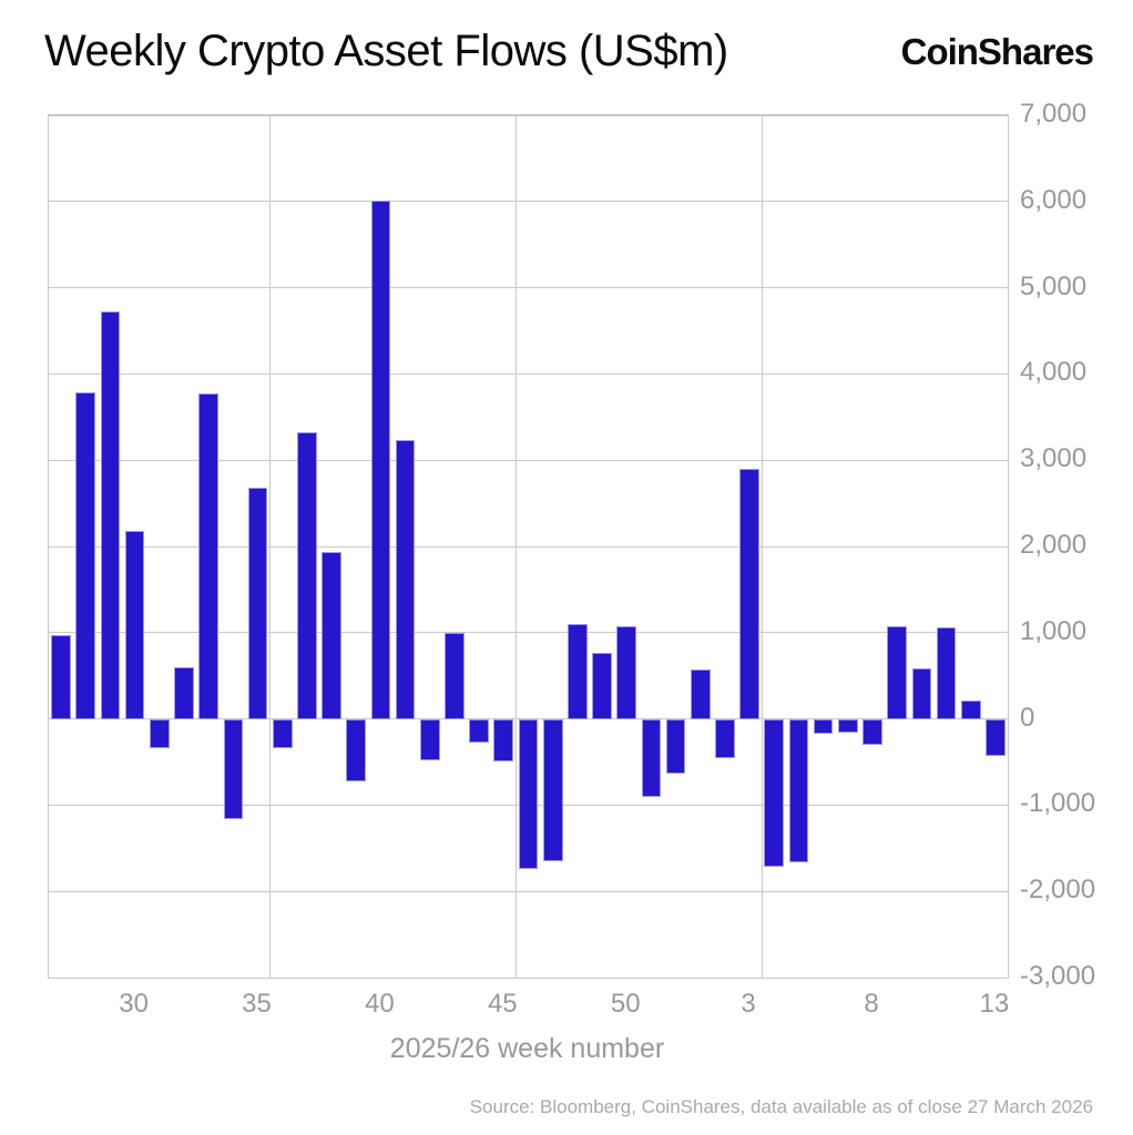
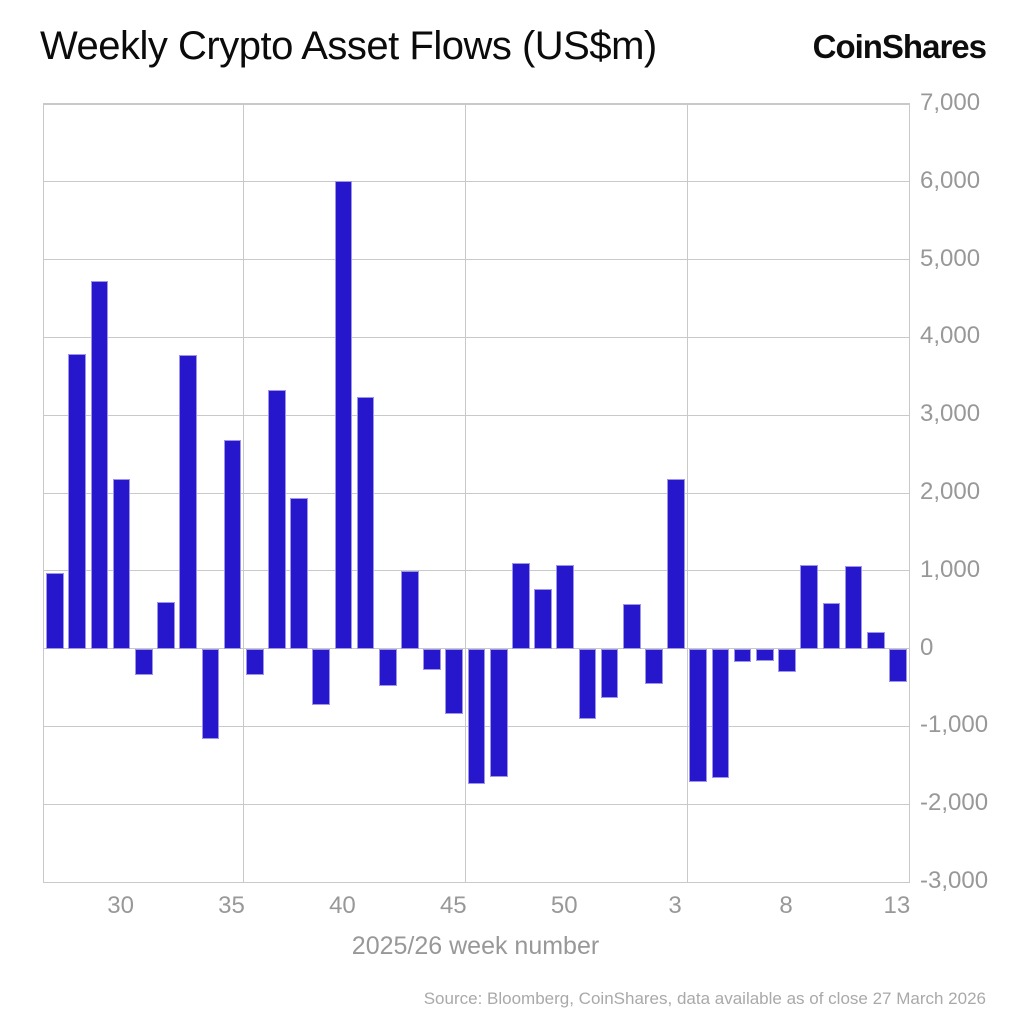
45: -500 -> -800
3: 2900 -> 2200
